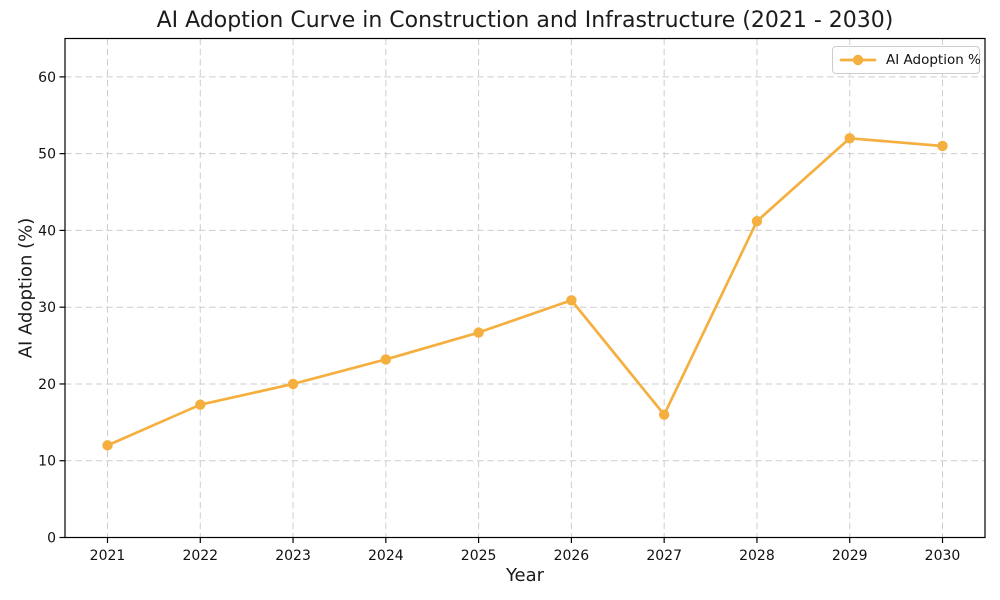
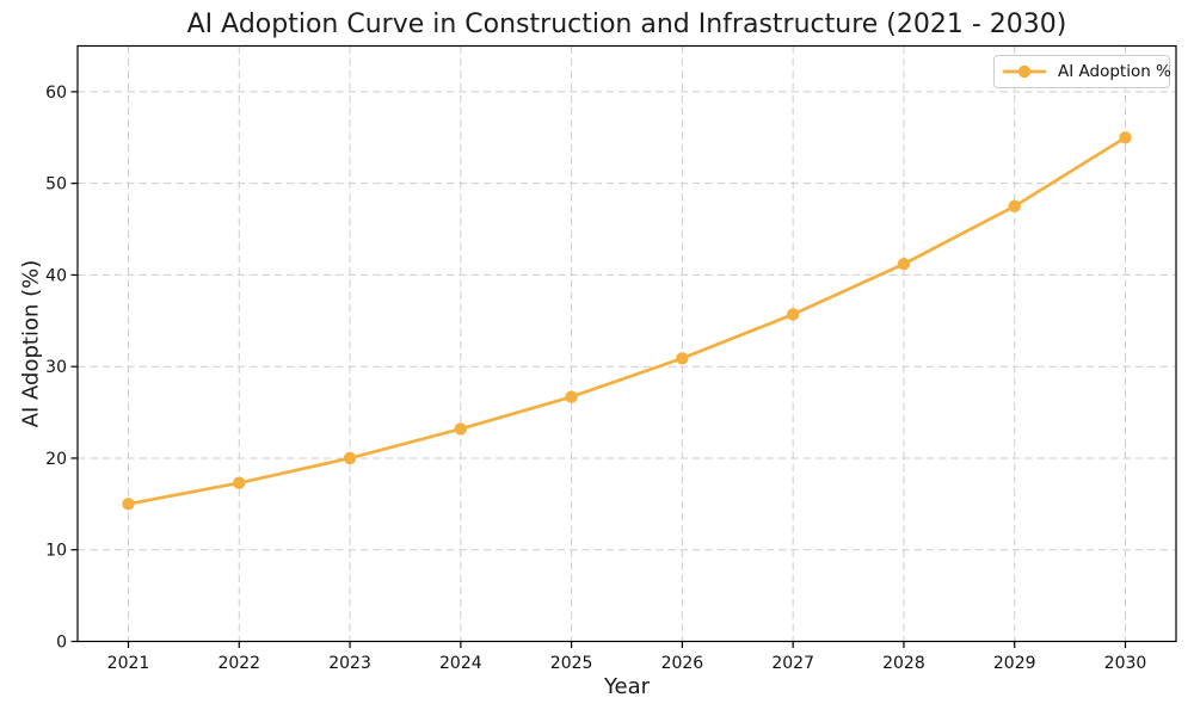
2021: 12 -> 15
2027: 16 -> 36
2029: 52 -> 48
2030: 51 -> 55
